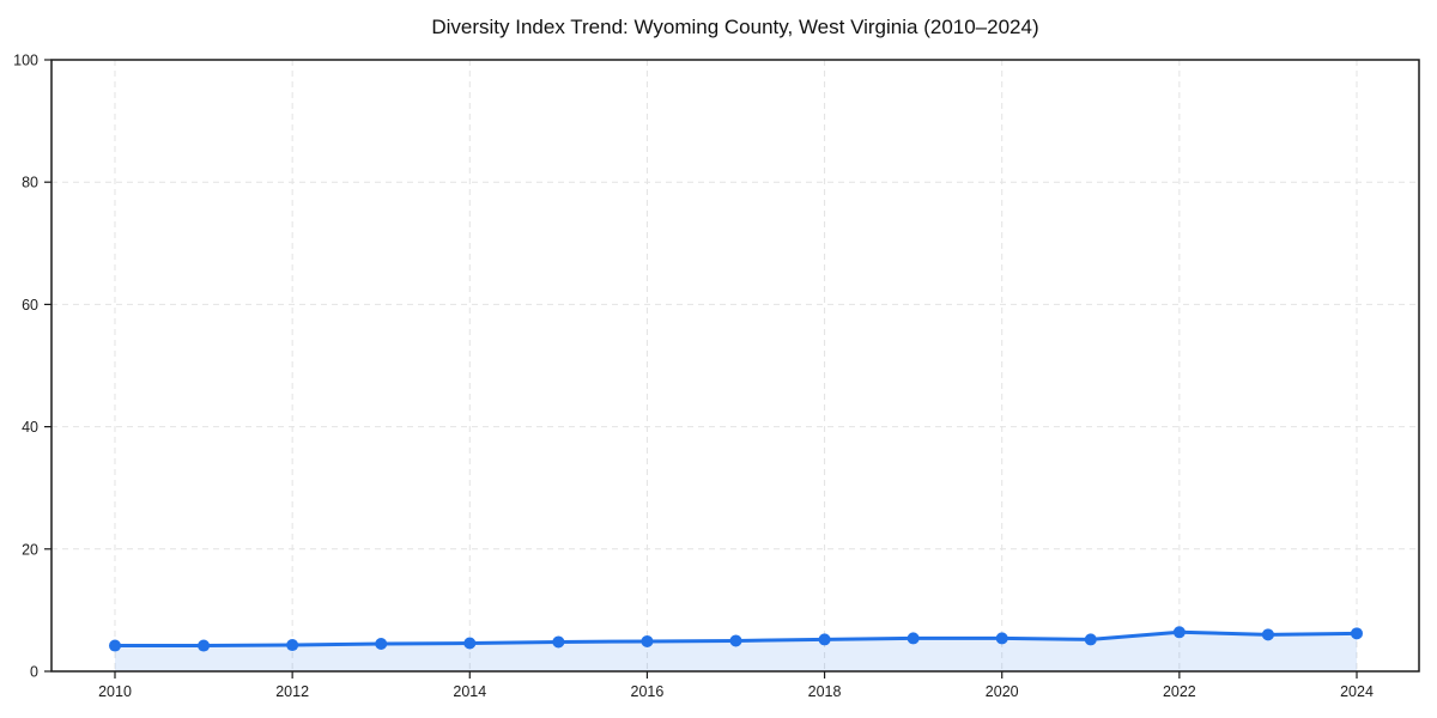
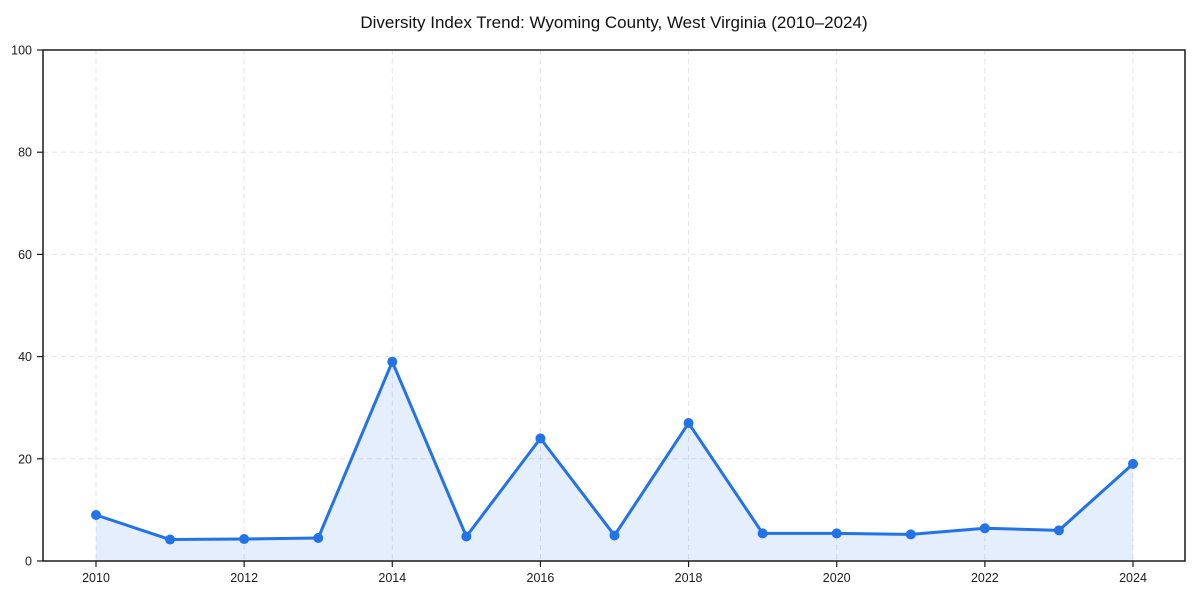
2010: 4 -> 9
2014: 5 -> 39
2016: 5 -> 24
2018: 5 -> 27
2024: 6 -> 19
